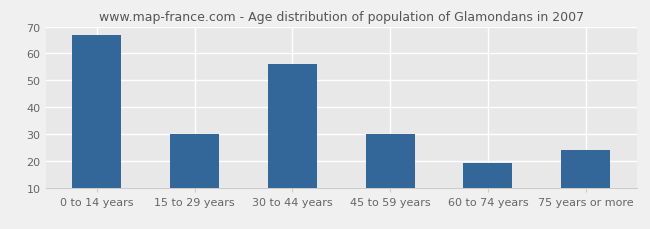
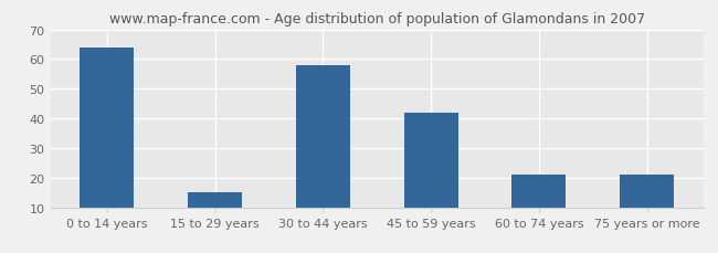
0 to 14 years: 67 -> 64
15 to 29 years: 30 -> 15
30 to 44 years: 56 -> 58
45 to 59 years: 30 -> 42
60 to 74 years: 19 -> 21
75 years or more: 24 -> 21
